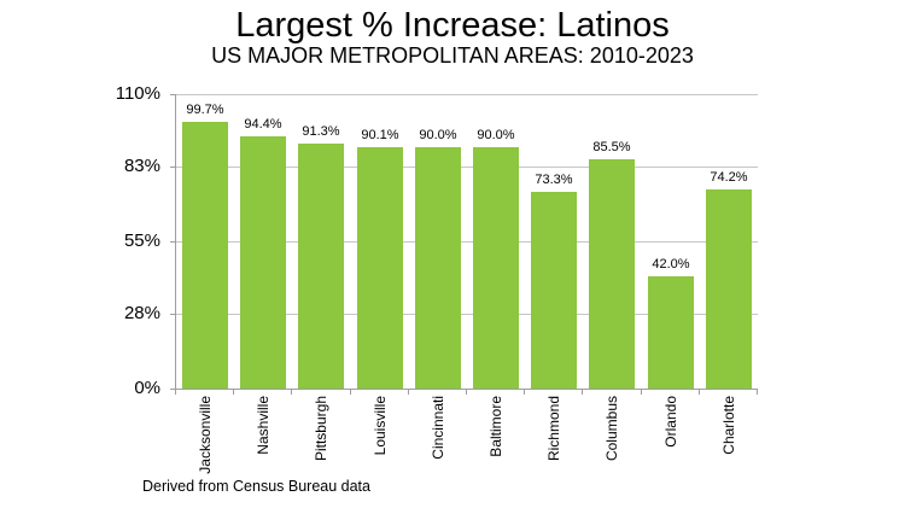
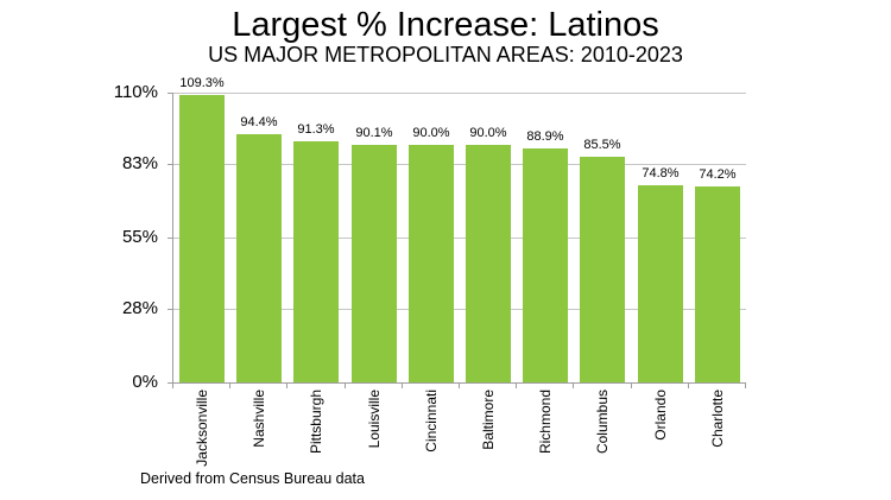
Jacksonville: 99.7% -> 109.3%
Richmond: 73.3% -> 88.9%
Orlando: 42.0% -> 74.8%
